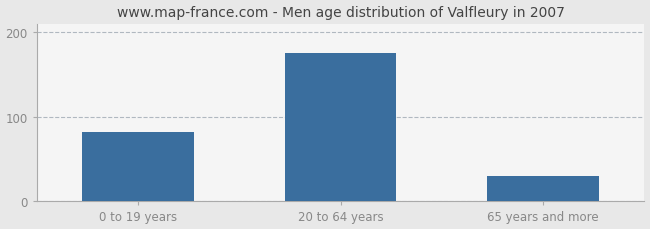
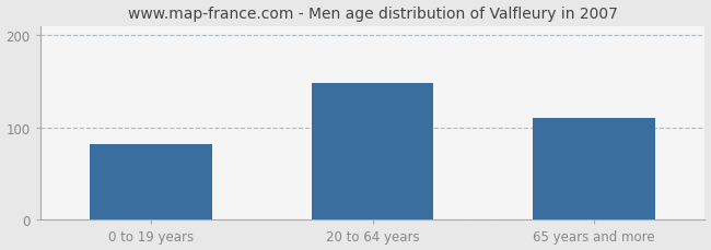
20 to 64 years: 175 -> 148
65 years and more: 30 -> 110
